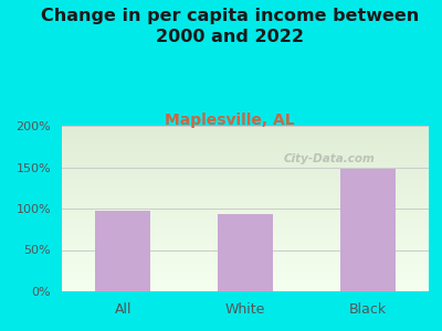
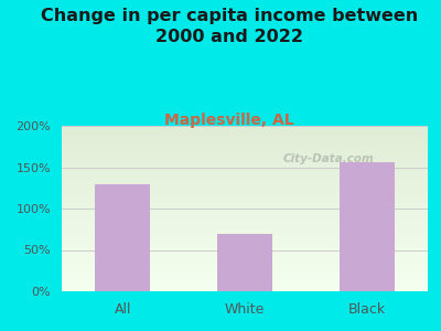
All: 97% -> 130%
White: 93% -> 70%
Black: 148% -> 156%
